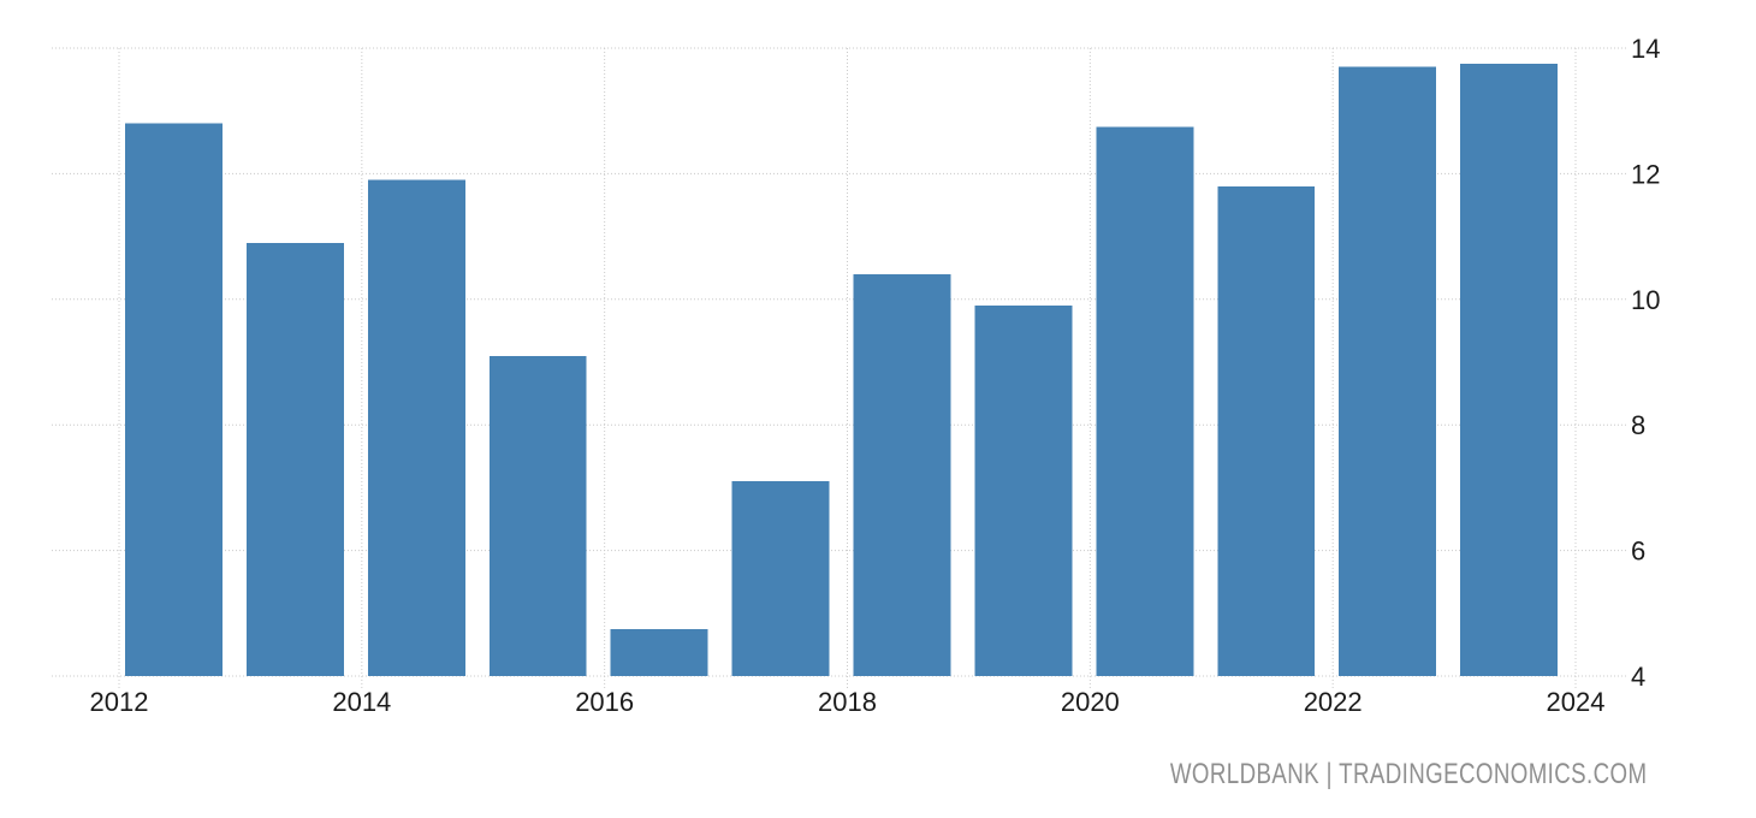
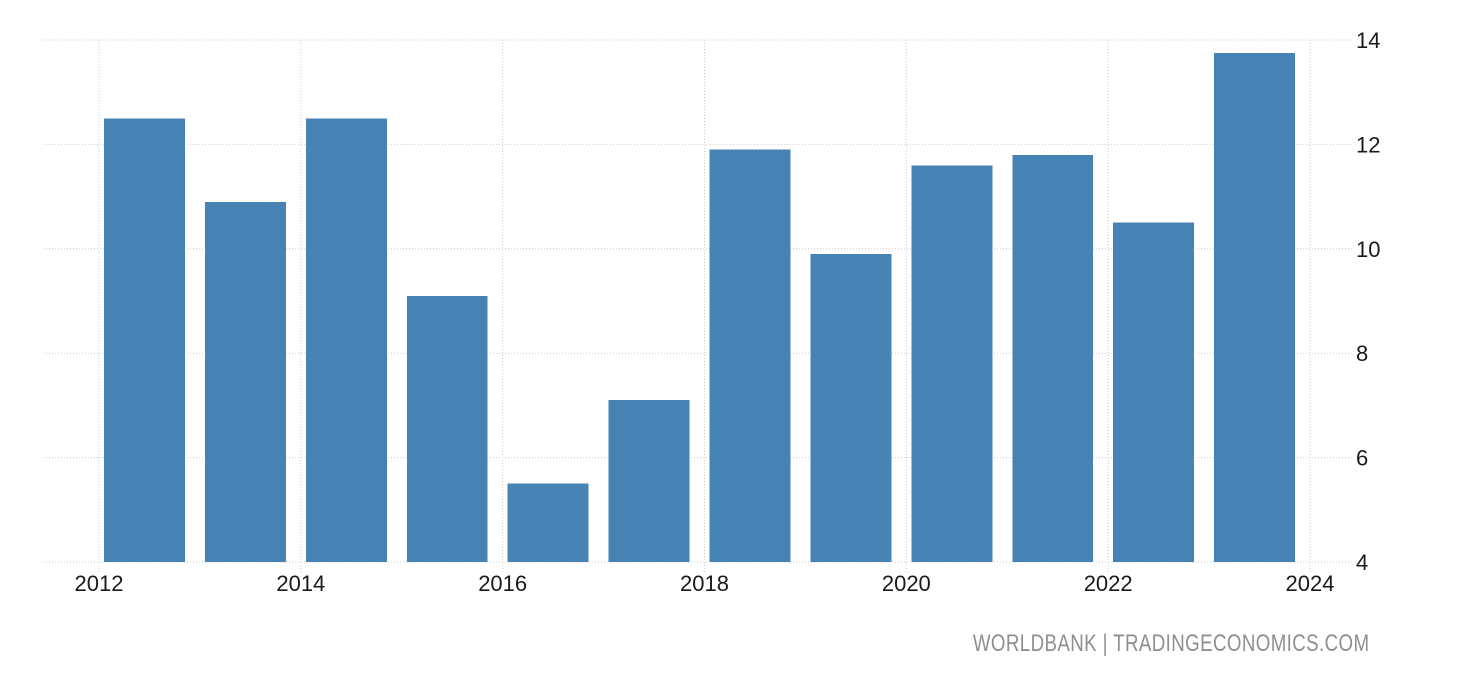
2012: 12.8 -> 12.5
2014: 11.9 -> 12.5
2016: 4.8 -> 5.5
2018: 10.4 -> 11.9
2020: 12.8 -> 11.6
2022: 13.7 -> 10.5
